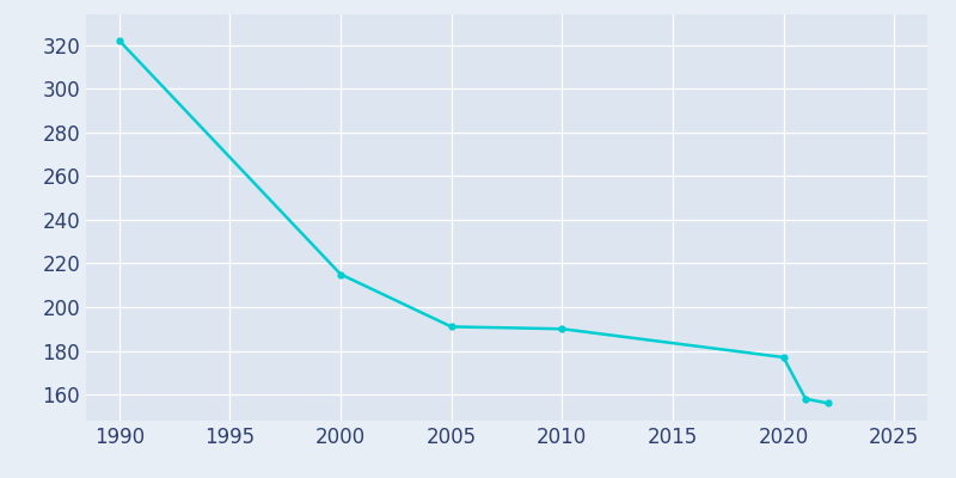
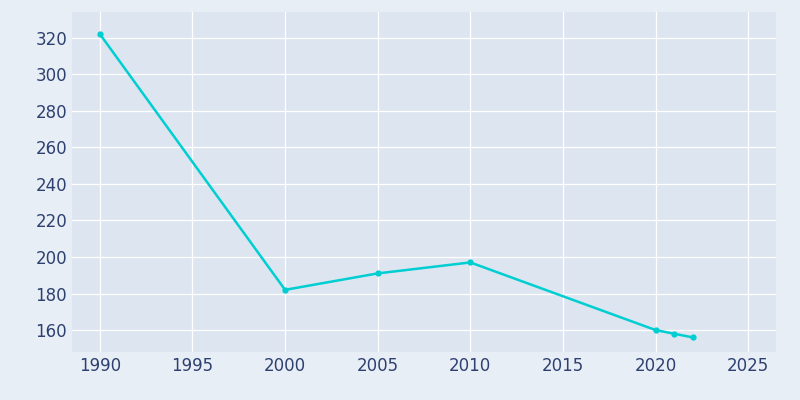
2000: 215 -> 182
2010: 190 -> 197
2020: 177 -> 160
